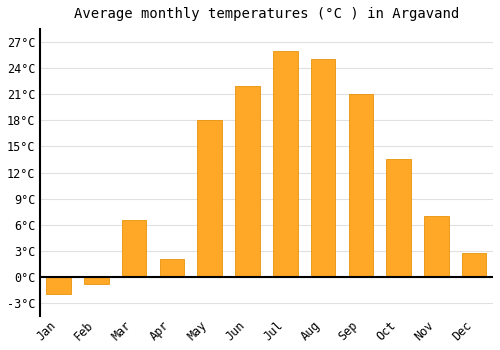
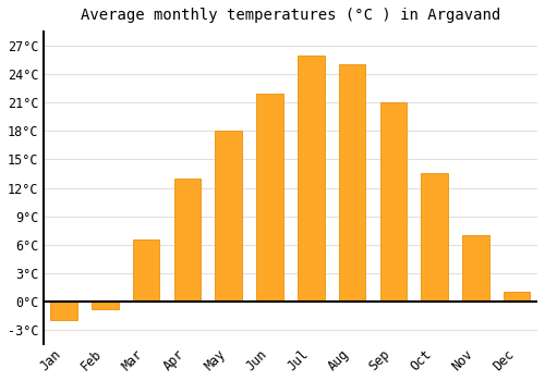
Apr: 2.0°C -> 13.0°C
Dec: 2.8°C -> 1.0°C
